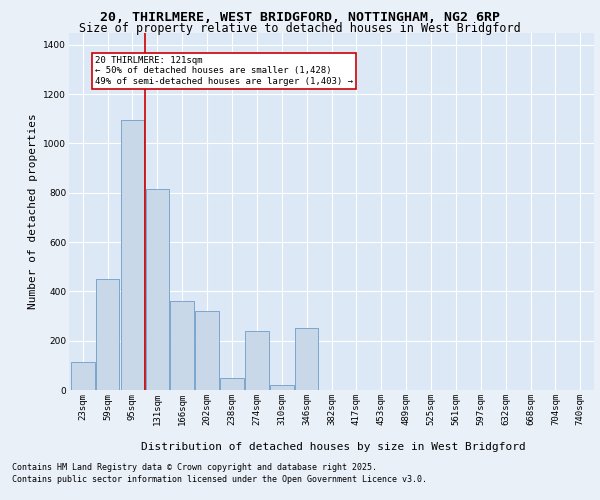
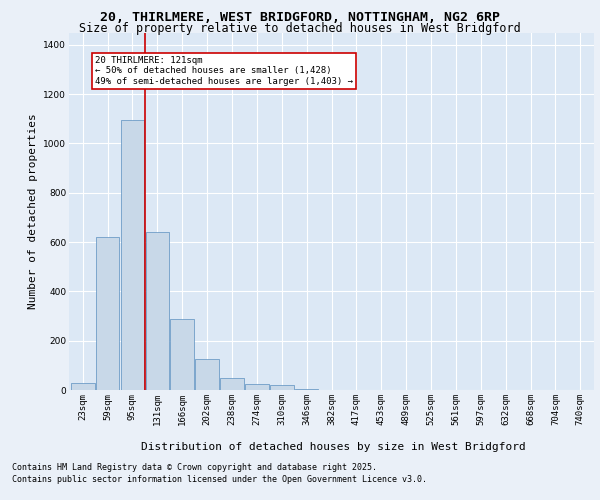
23sqm: 115 -> 30
59sqm: 450 -> 620
131sqm: 815 -> 640
166sqm: 360 -> 290
202sqm: 320 -> 125
274sqm: 240 -> 25
346sqm: 250 -> 5
